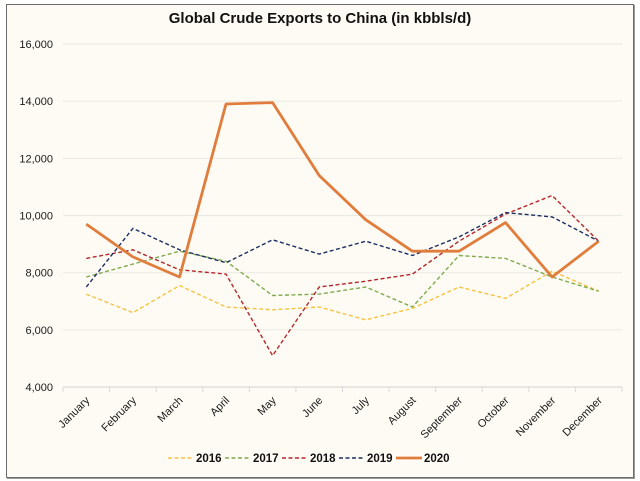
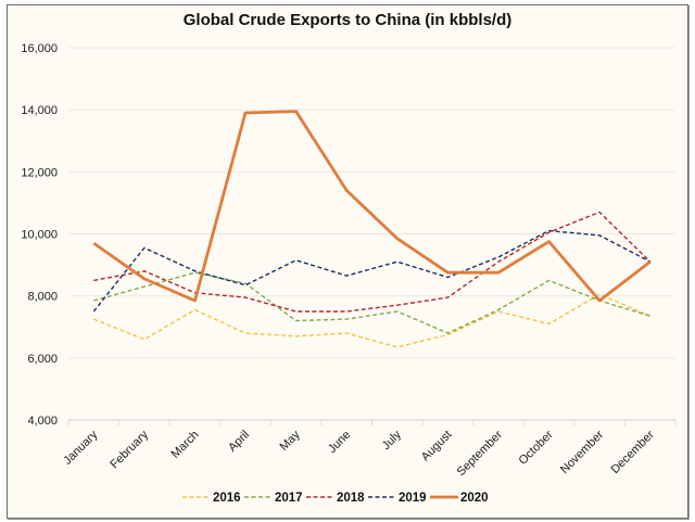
2018/May: 5100 -> 7500
2017/September: 8600 -> 7600
